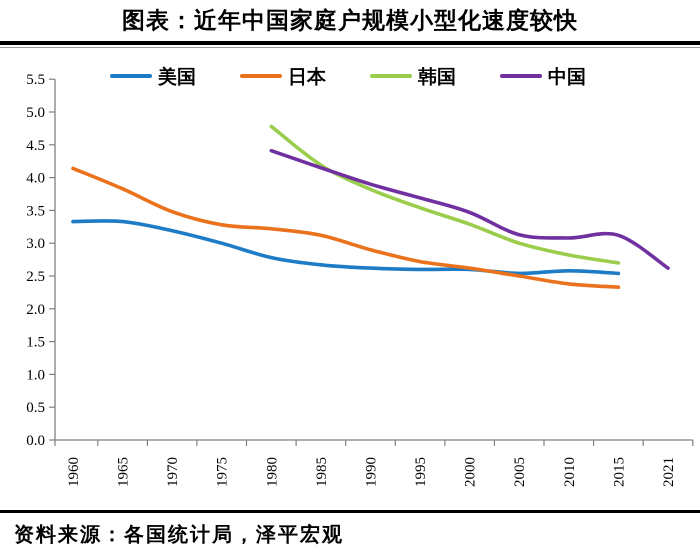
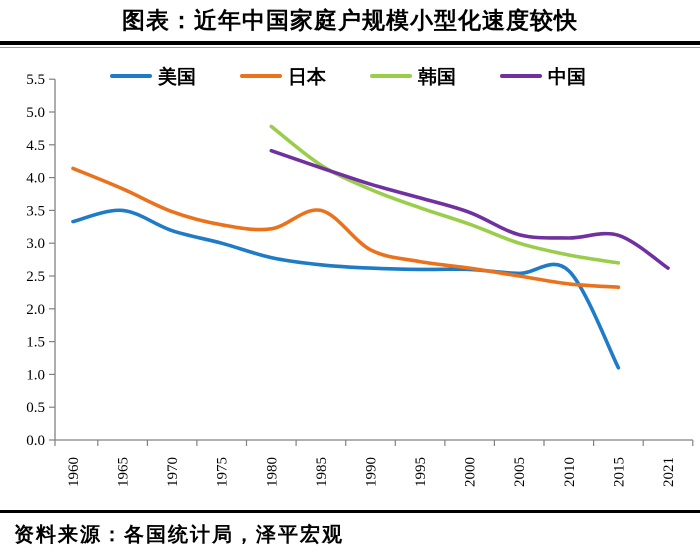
美国/1965: 3.3 -> 3.5
日本/1985: 3.1 -> 3.5
美国/2015: 2.5 -> 1.1
